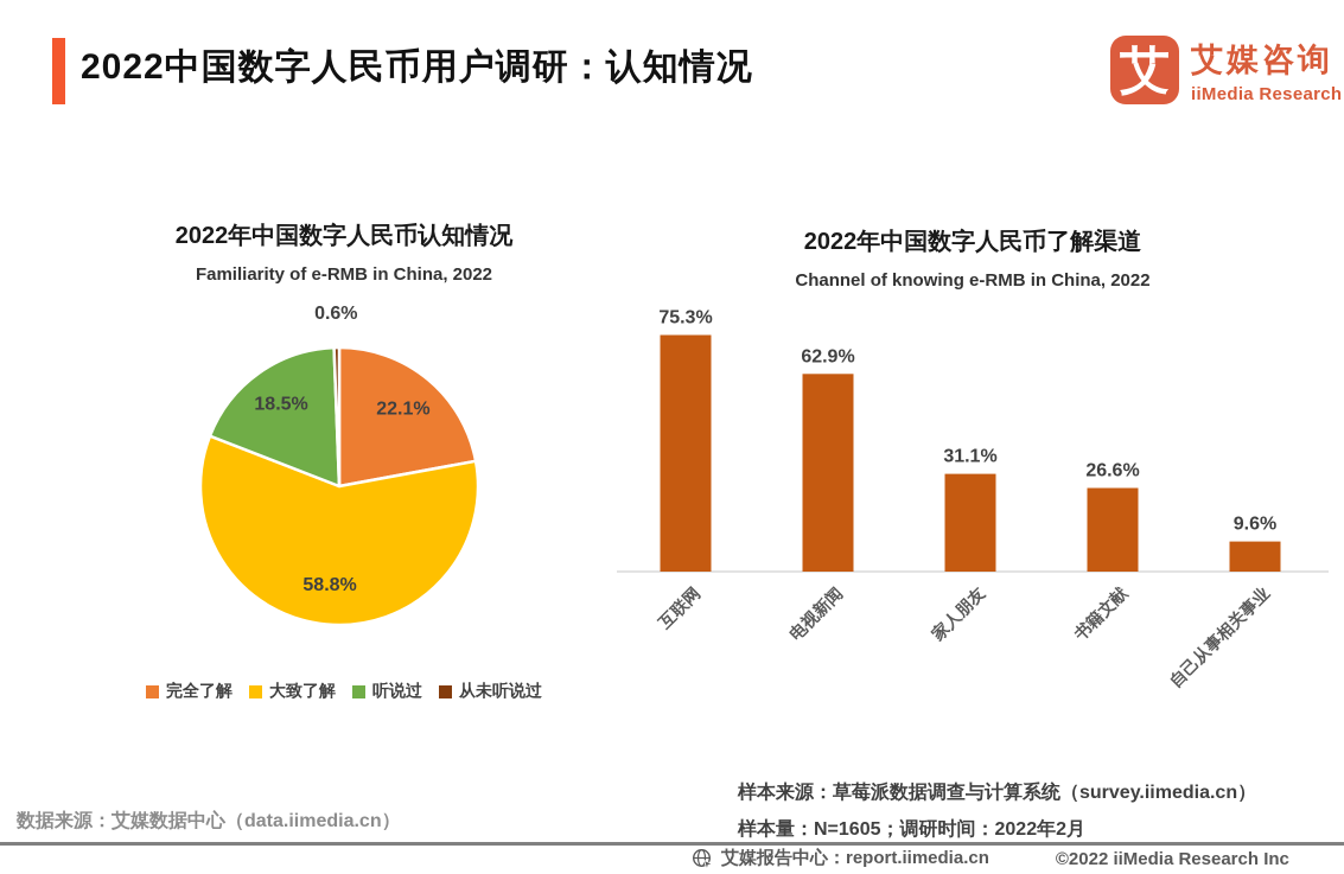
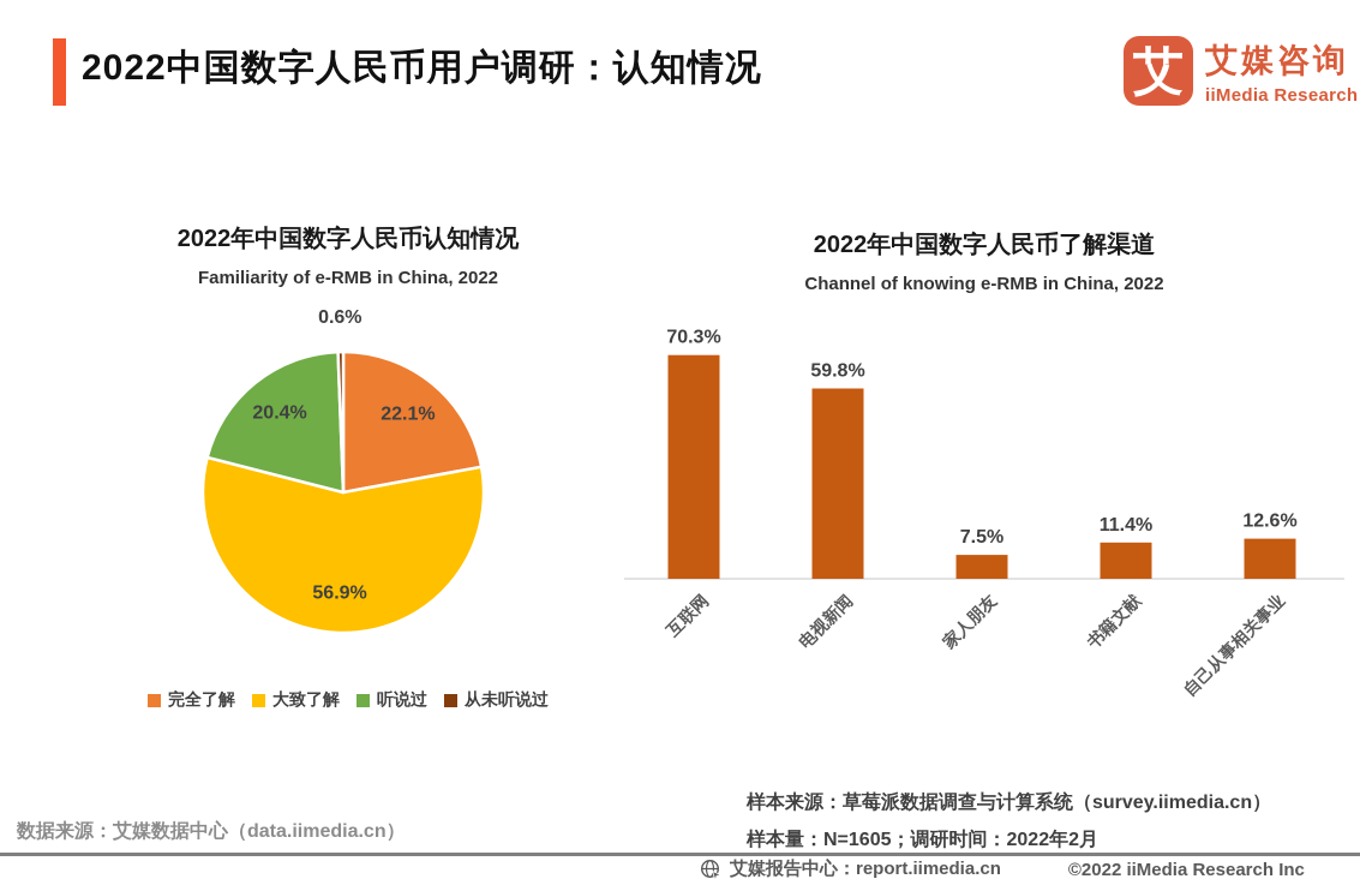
2022年中国数字人民币认知情况/大致了解: 58.8% -> 56.9%
2022年中国数字人民币认知情况/听说过: 18.5% -> 20.4%
2022年中国数字人民币了解渠道/互联网: 75.3% -> 70.3%
2022年中国数字人民币了解渠道/电视新闻: 62.9% -> 59.8%
2022年中国数字人民币了解渠道/家人朋友: 31.1% -> 7.5%
2022年中国数字人民币了解渠道/书籍文献: 26.6% -> 11.4%
2022年中国数字人民币了解渠道/自己从事相关事业: 9.6% -> 12.6%
